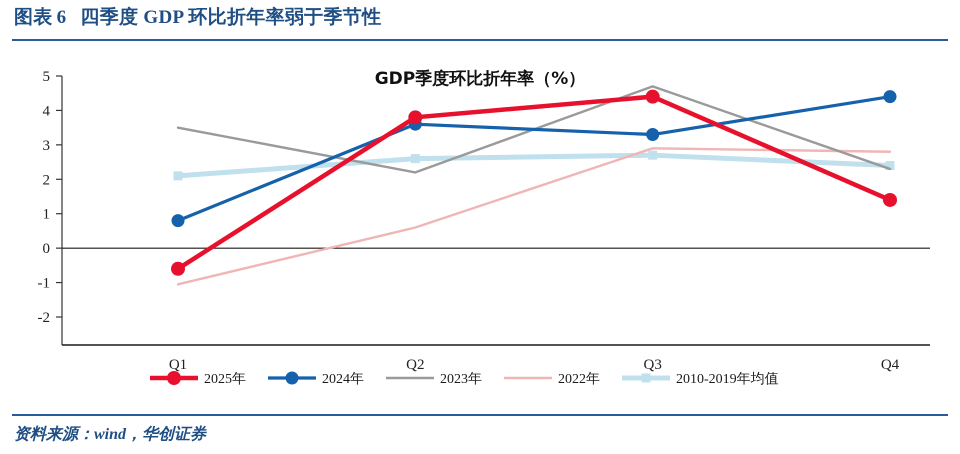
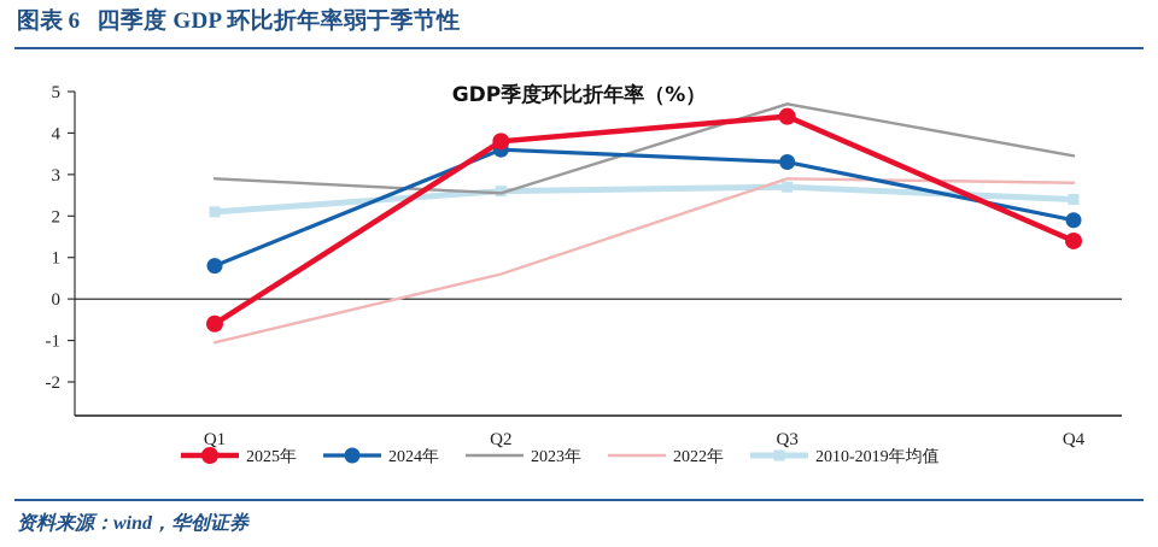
2023年/Q1: 3.5 -> 2.9
2023年/Q2: 2.2 -> 2.5
2024年/Q4: 4.4 -> 1.9
2023年/Q4: 2.3 -> 3.5
